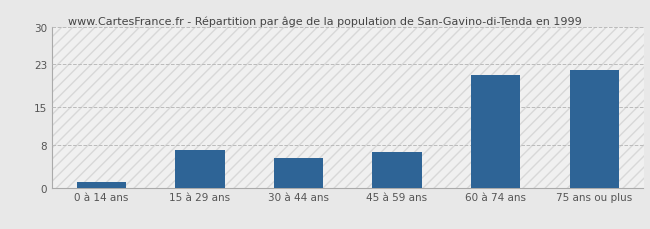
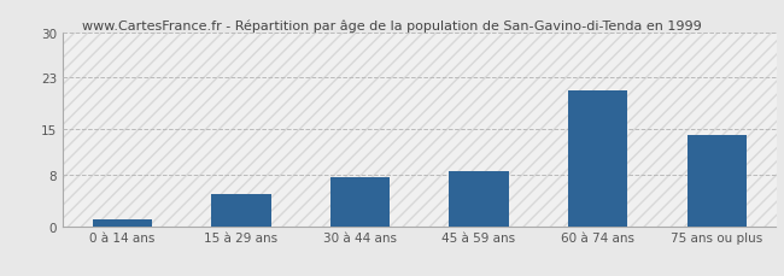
15 à 29 ans: 7.0 -> 5.0
30 à 44 ans: 5.6 -> 7.5
45 à 59 ans: 6.6 -> 8.5
75 ans ou plus: 22.0 -> 14.0
